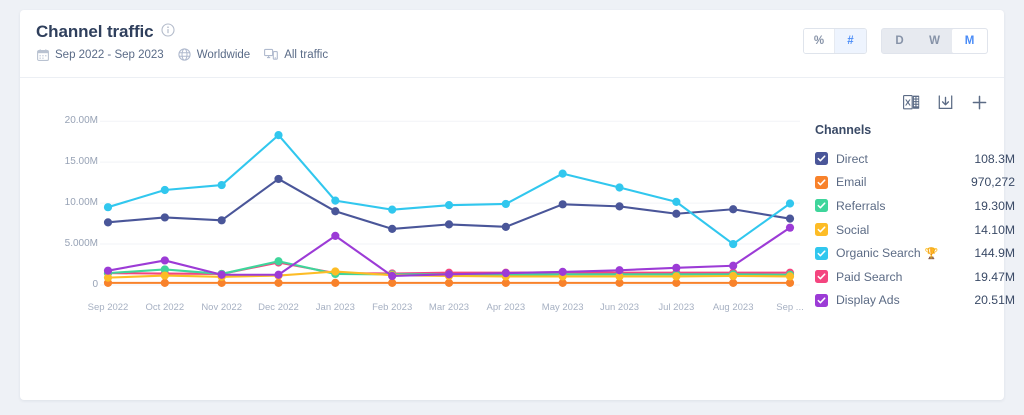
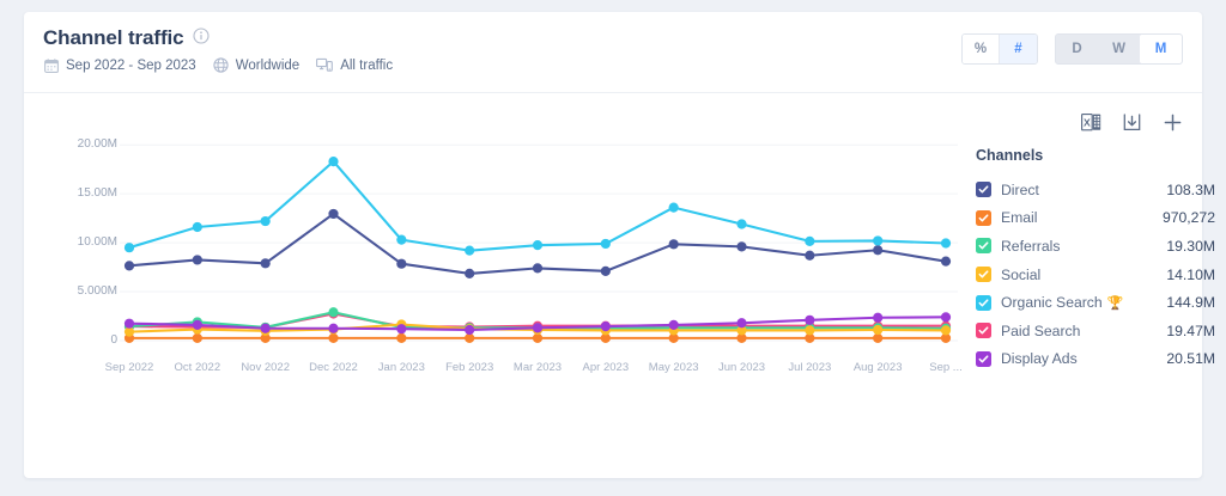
Display Ads/Oct 2022: 3M -> 2M
Direct/Jan 2023: 9M -> 8M
Display Ads/Jan 2023: 6M -> 1M
Organic Search/Aug 2023: 5M -> 10M
Display Ads/Sep ...: 7M -> 2M
